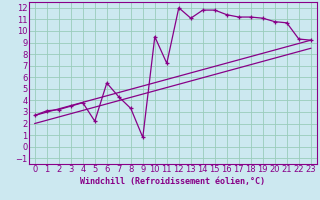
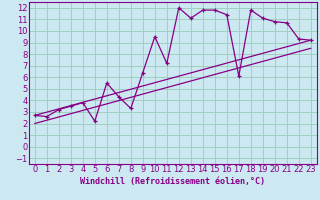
1: 3.1 -> 2.6
9: 0.8 -> 6.4
17: 11.2 -> 6.1
18: 11.2 -> 11.8
